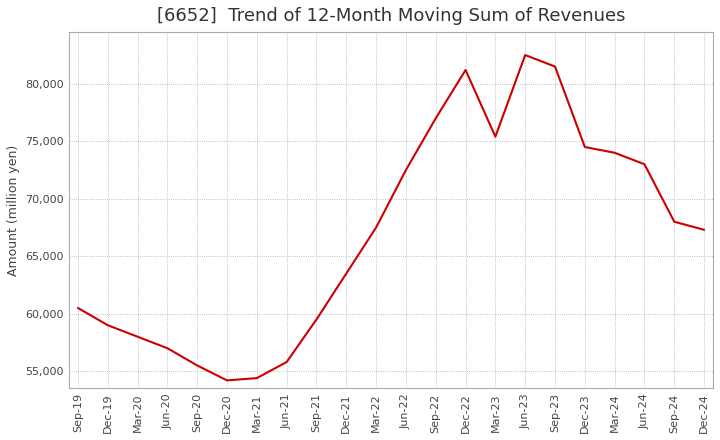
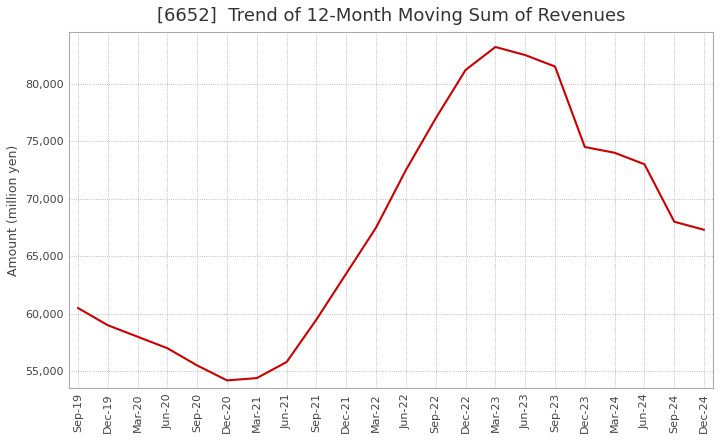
Mar-23: 75,400 -> 83,200
